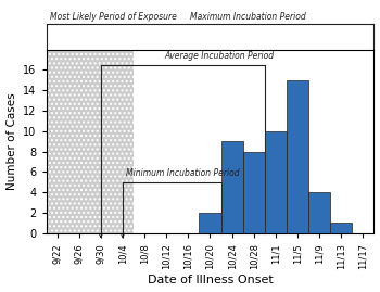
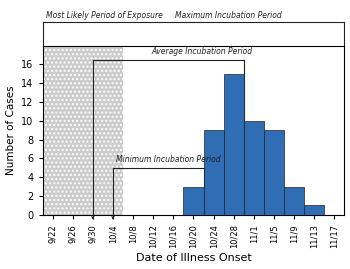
10/20: 2 -> 3
10/28: 8 -> 15
11/5: 15 -> 9
11/9: 4 -> 3
